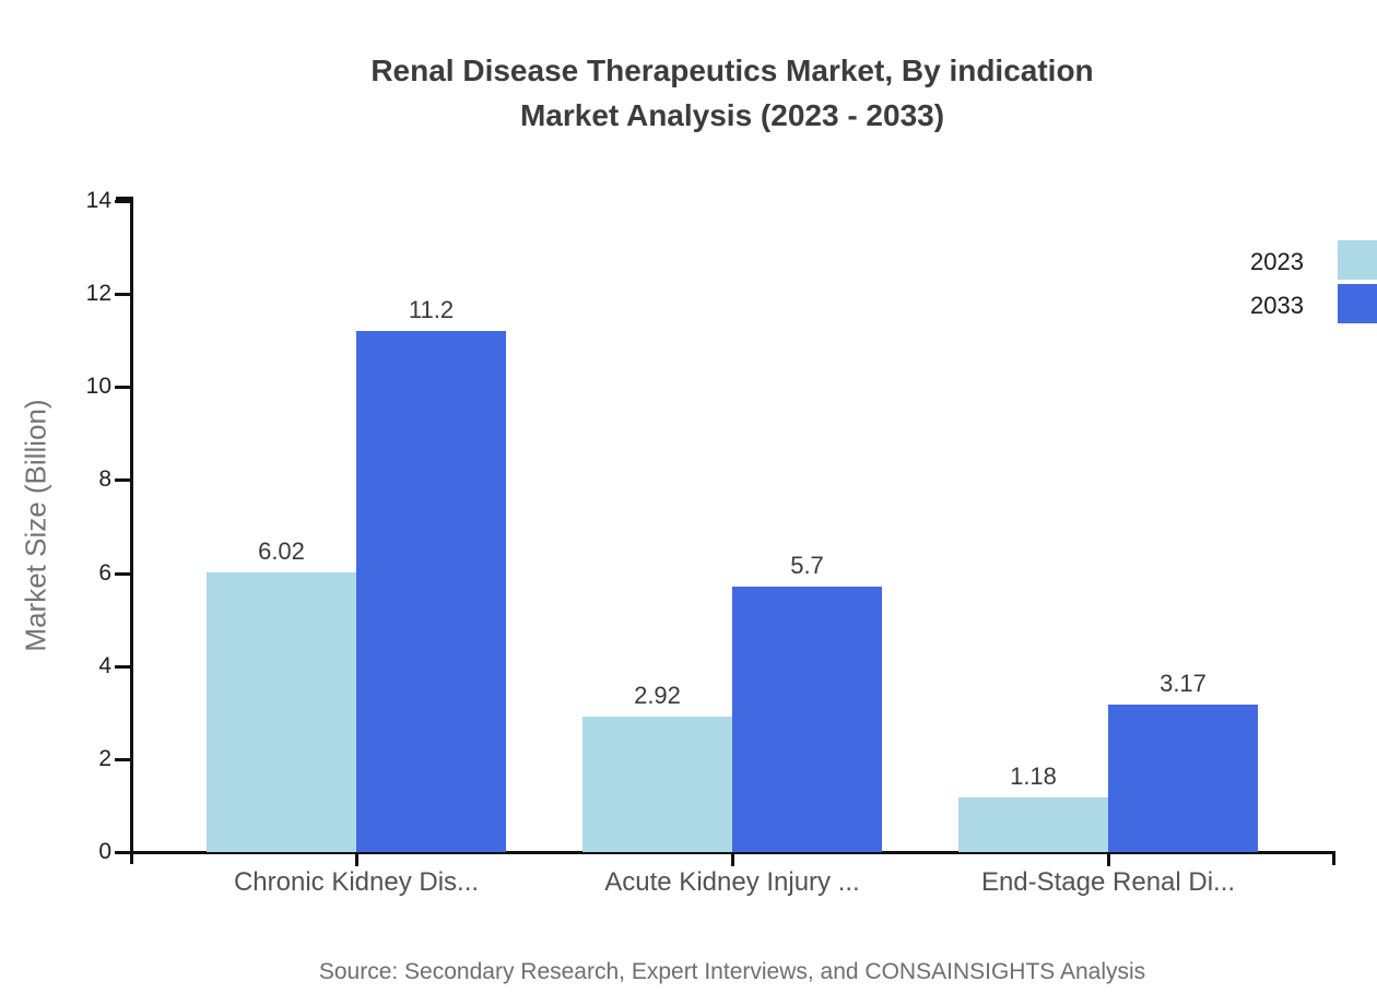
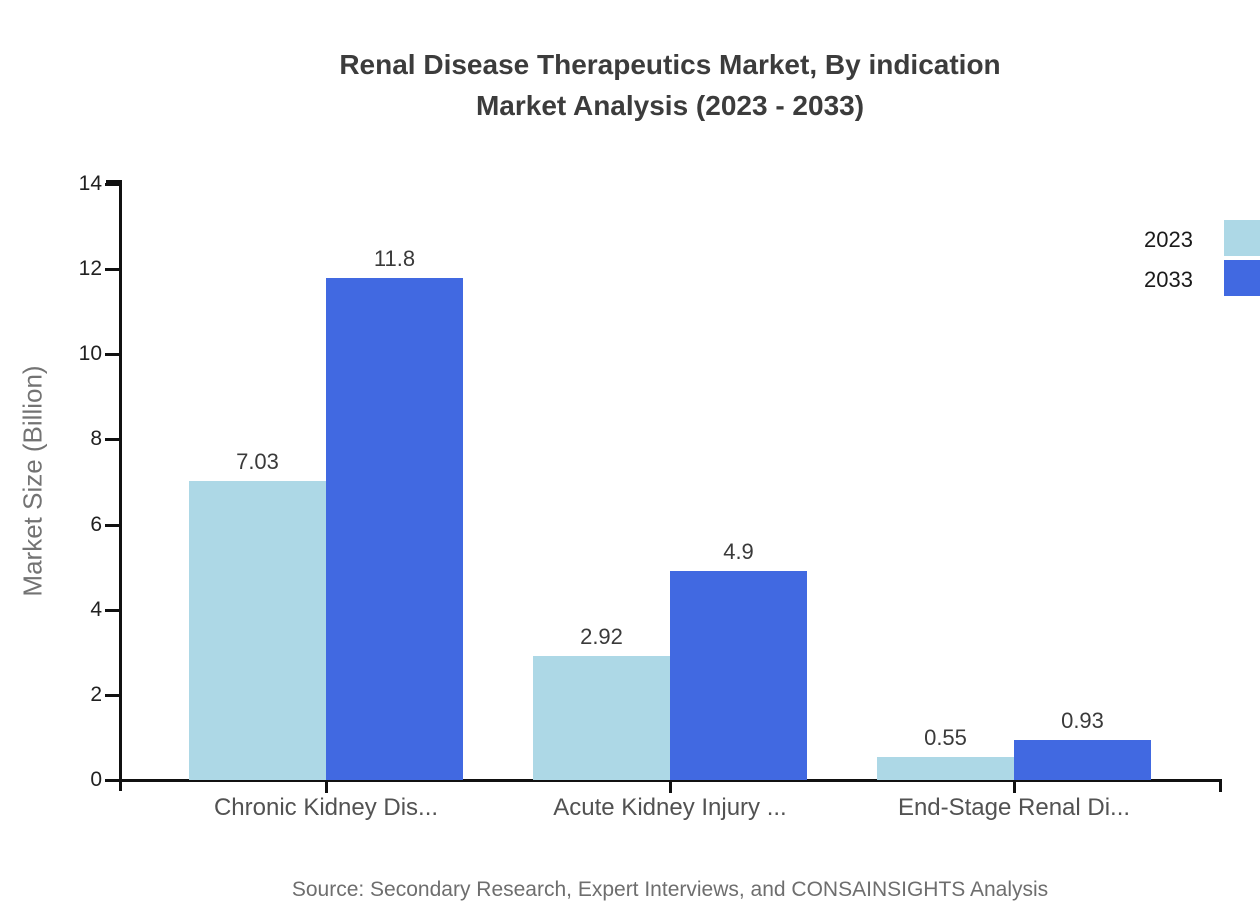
2023/Chronic Kidney Dis...: 6.02 -> 7.03
2033/Chronic Kidney Dis...: 11.2 -> 11.8
2033/Acute Kidney Injury ...: 5.7 -> 4.9
2023/End-Stage Renal Di...: 1.18 -> 0.55
2033/End-Stage Renal Di...: 3.17 -> 0.93
